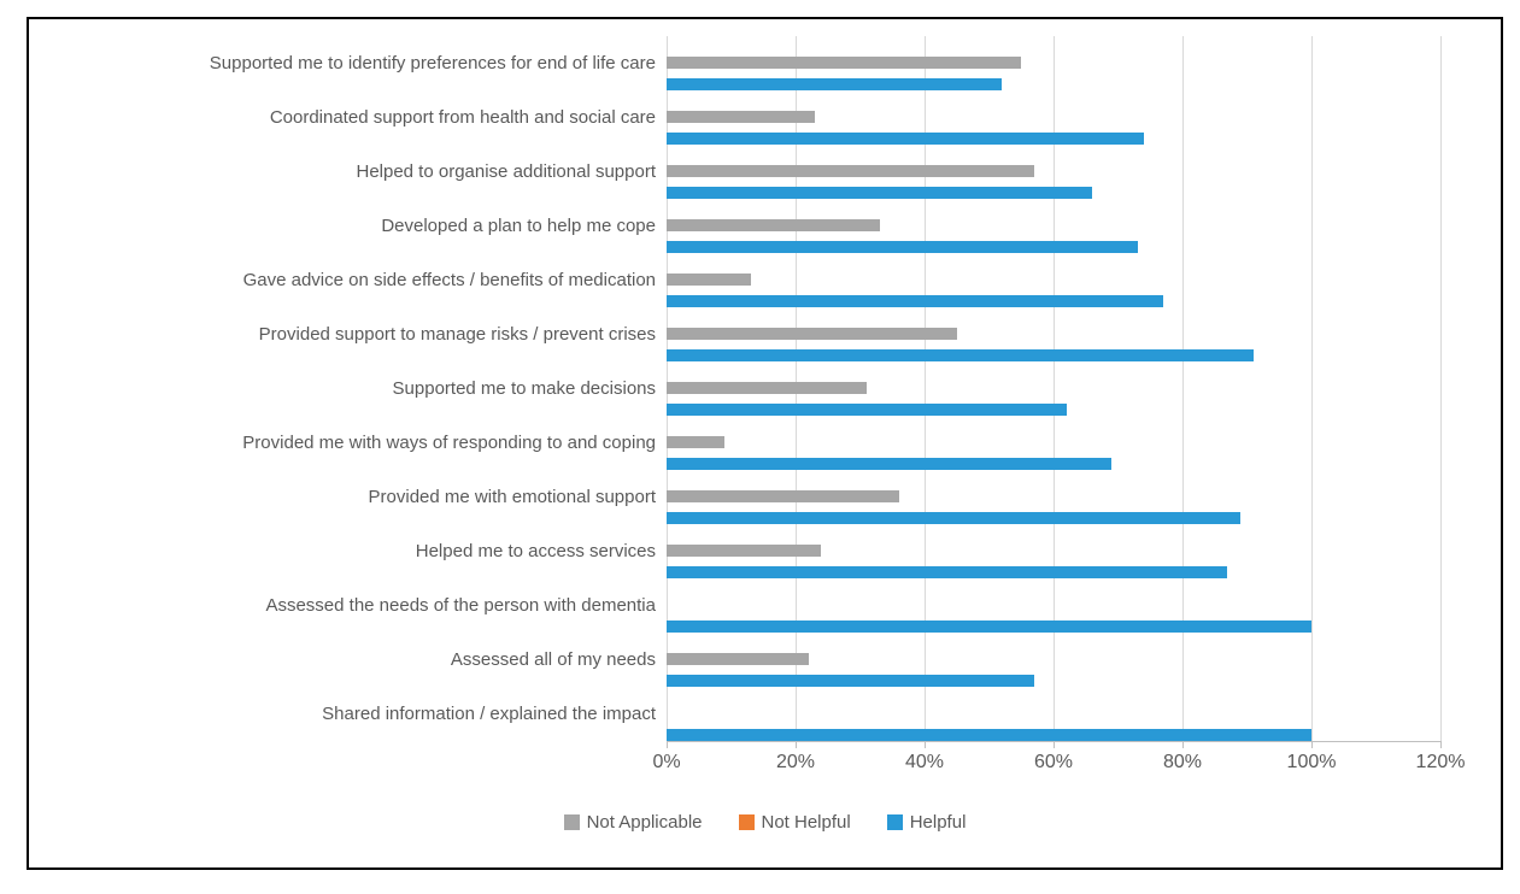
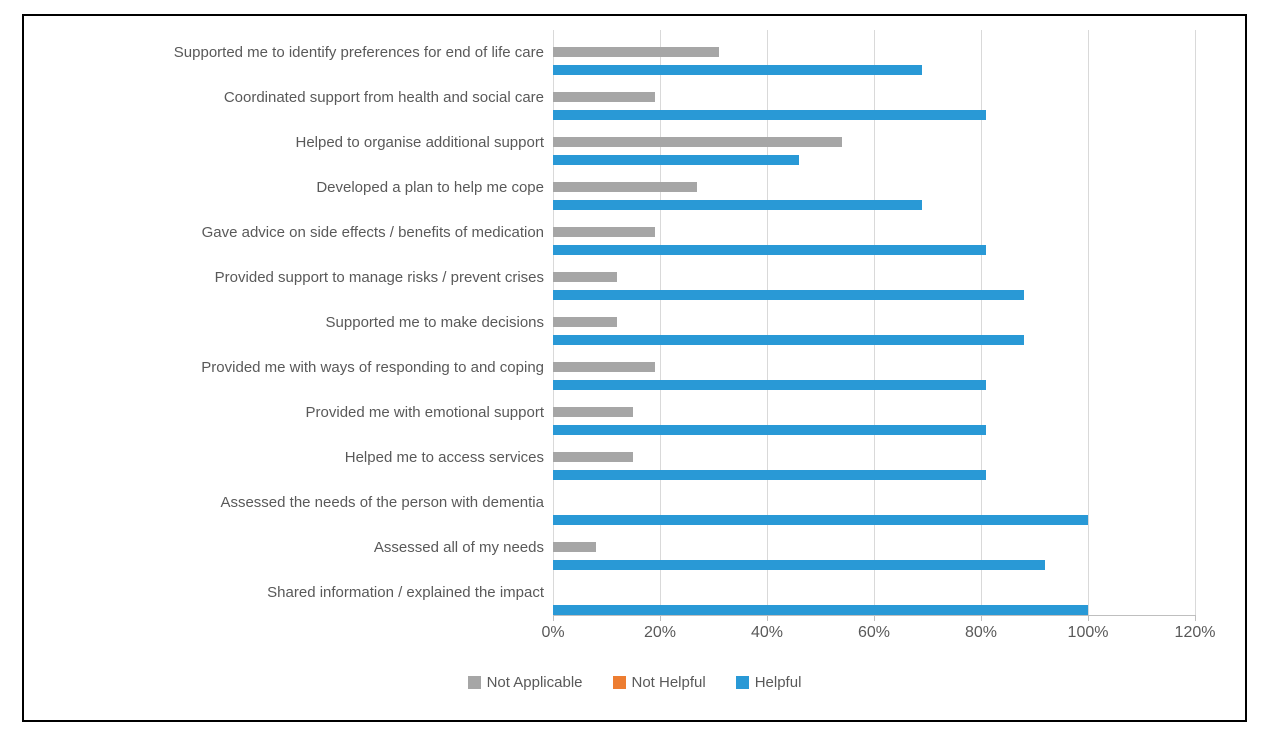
Not Applicable/Supported me to identify preferences for end of life care: 55% -> 31%
Helpful/Supported me to identify preferences for end of life care: 52% -> 69%
Not Applicable/Coordinated support from health and social care: 23% -> 19%
Helpful/Coordinated support from health and social care: 74% -> 81%
Not Applicable/Helped to organise additional support: 57% -> 54%
Helpful/Helped to organise additional support: 66% -> 46%
Not Applicable/Developed a plan to help me cope: 33% -> 27%
Helpful/Developed a plan to help me cope: 73% -> 69%
Not Applicable/Gave advice on side effects / benefits of medication: 13% -> 19%
Helpful/Gave advice on side effects / benefits of medication: 77% -> 81%
Not Applicable/Provided support to manage risks / prevent crises: 45% -> 12%
Helpful/Provided support to manage risks / prevent crises: 91% -> 88%
Not Applicable/Supported me to make decisions: 31% -> 12%
Helpful/Supported me to make decisions: 62% -> 88%
Not Applicable/Provided me with ways of responding to and coping: 9% -> 19%
Helpful/Provided me with ways of responding to and coping: 69% -> 81%
Not Applicable/Provided me with emotional support: 36% -> 15%
Helpful/Provided me with emotional support: 89% -> 81%
Not Applicable/Helped me to access services: 24% -> 15%
Helpful/Helped me to access services: 87% -> 81%
Not Applicable/Assessed all of my needs: 22% -> 8%
Helpful/Assessed all of my needs: 57% -> 92%
